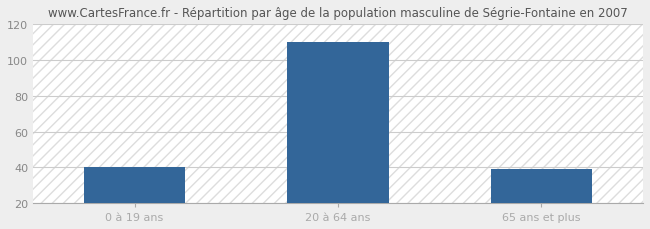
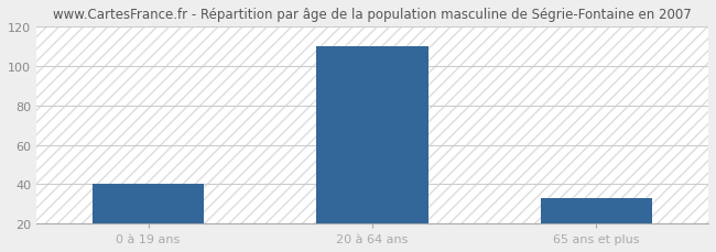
65 ans et plus: 39 -> 33
